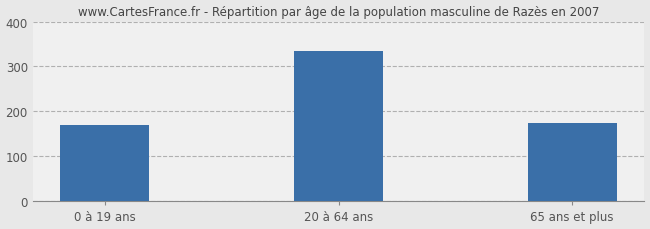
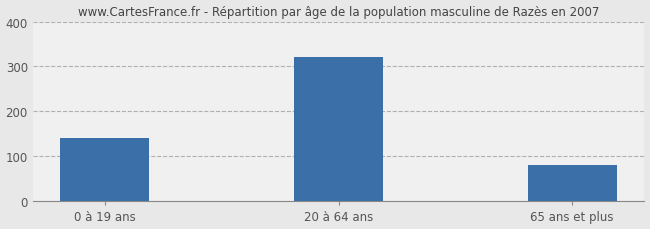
0 à 19 ans: 170 -> 140
20 à 64 ans: 335 -> 322
65 ans et plus: 175 -> 82
